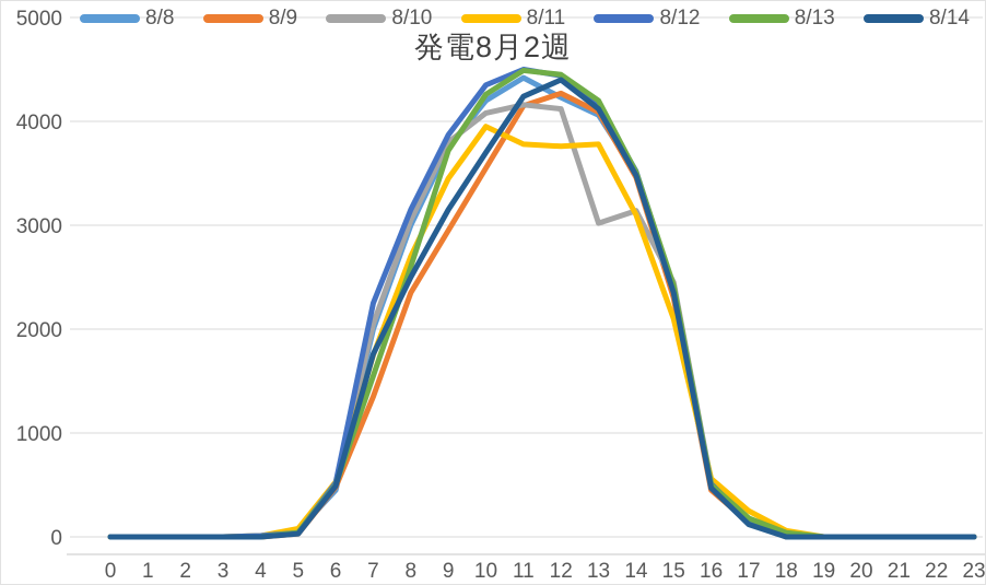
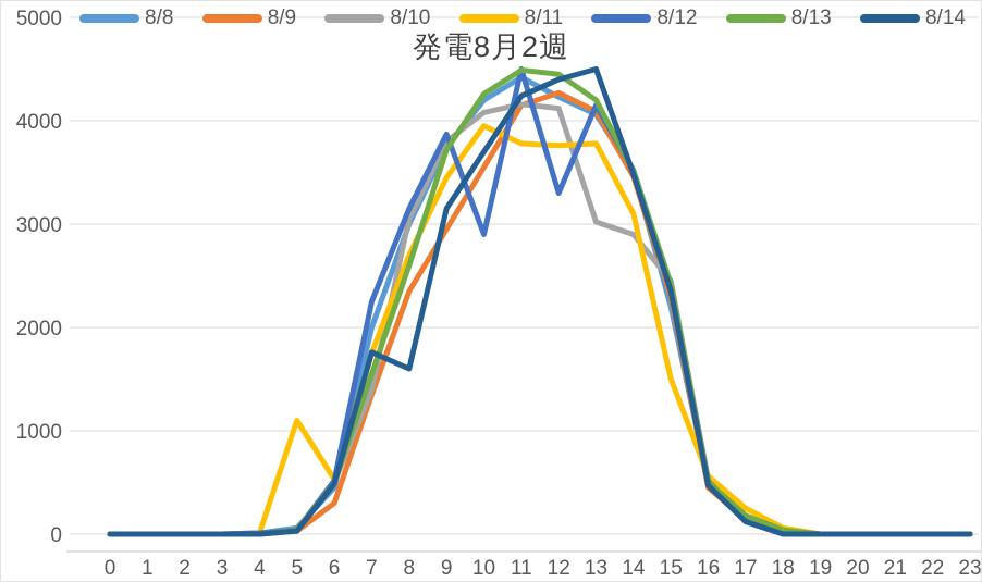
8/11/5: 100 -> 1100
8/9/6: 500 -> 300
8/10/7: 2000 -> 1400
8/14/8: 2500 -> 1600
8/12/10: 4400 -> 2900
8/12/12: 4400 -> 3300
8/14/13: 4100 -> 4500
8/10/14: 3100 -> 2900
8/8/15: 2400 -> 2200
8/11/15: 2100 -> 1500
